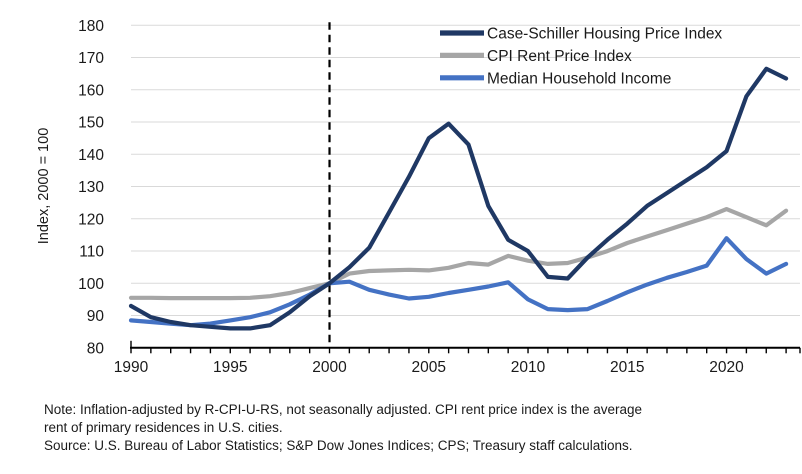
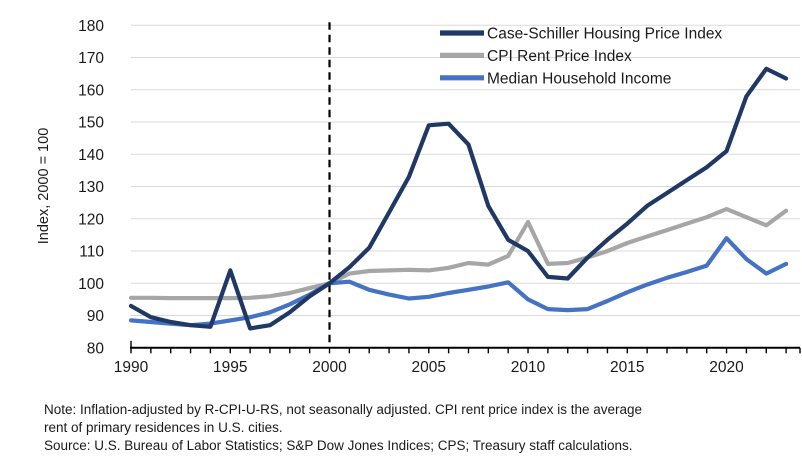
Case-Schiller Housing Price Index/1995: 86 -> 104
Case-Schiller Housing Price Index/2005: 145 -> 149
CPI Rent Price Index/2010: 107 -> 119
